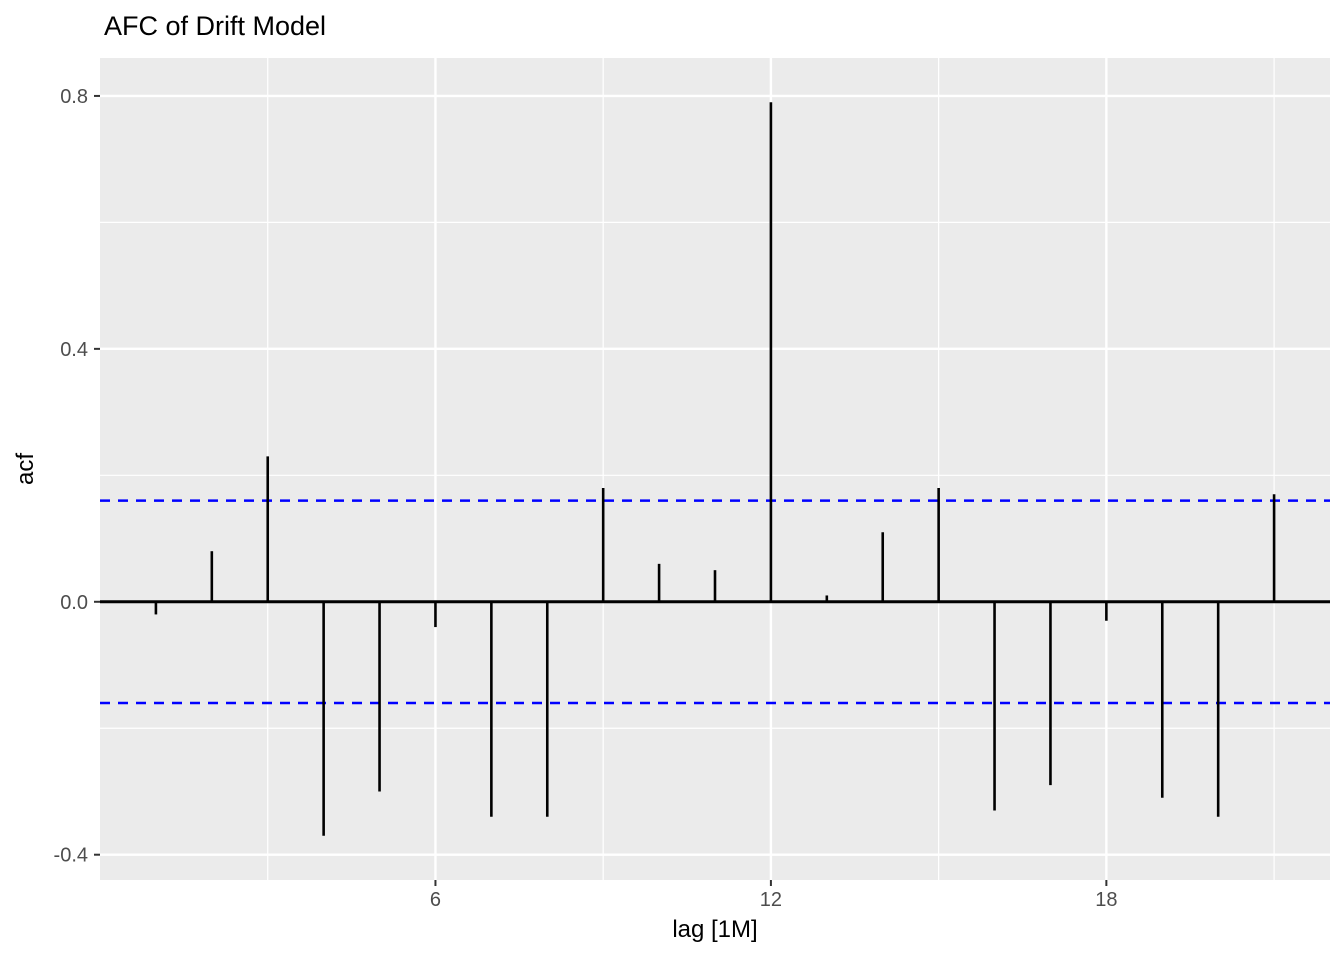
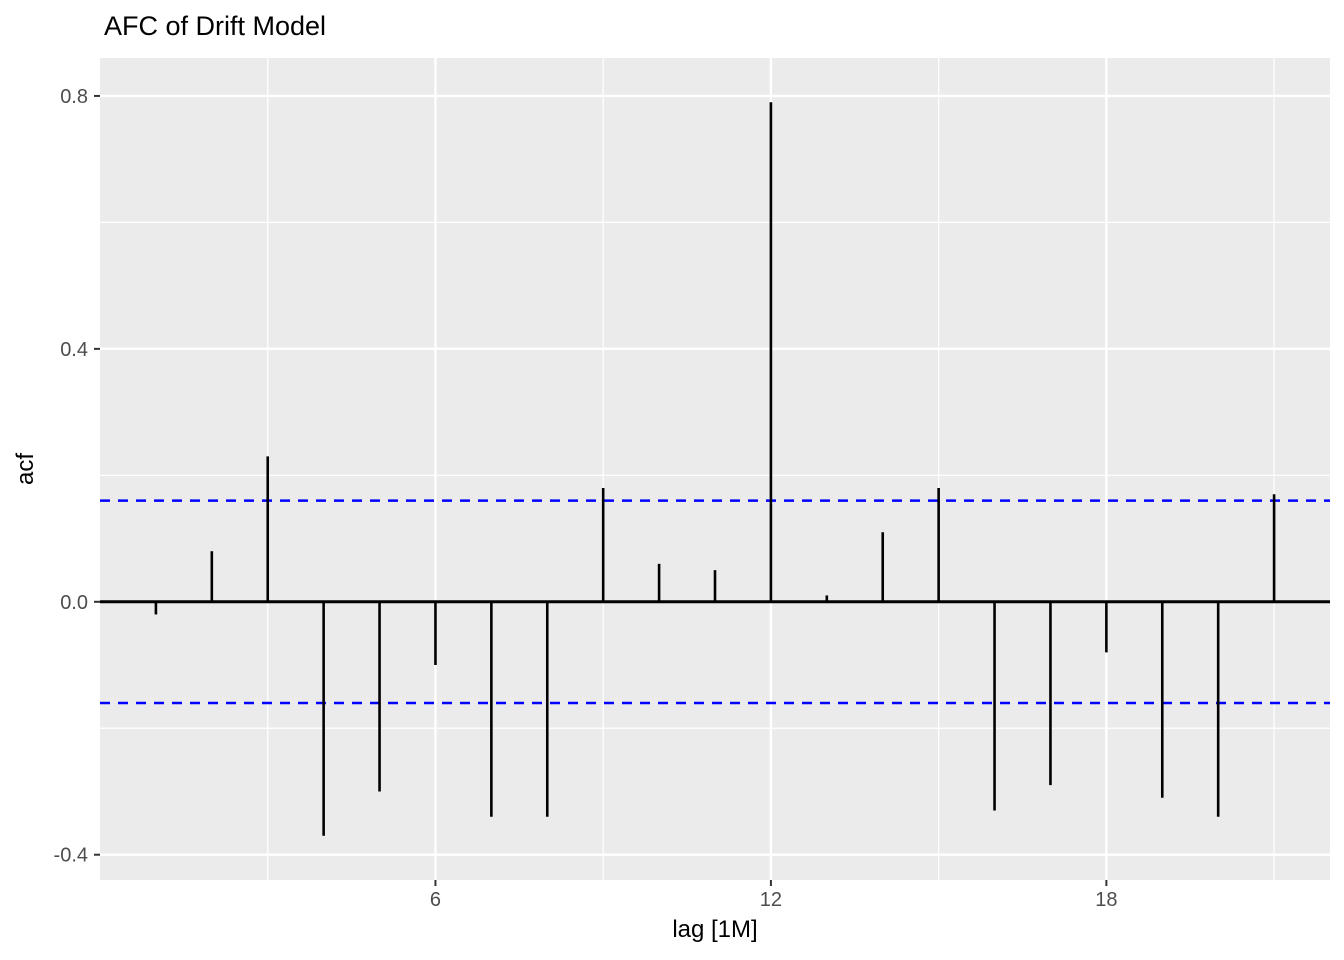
6: -0.04 -> -0.10
18: -0.03 -> -0.08
